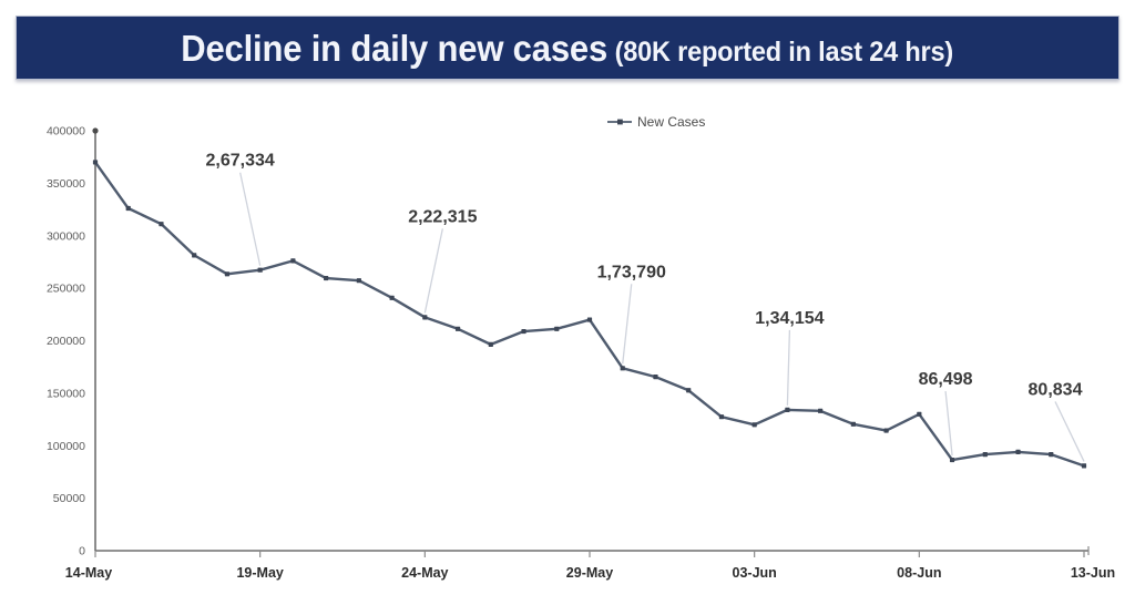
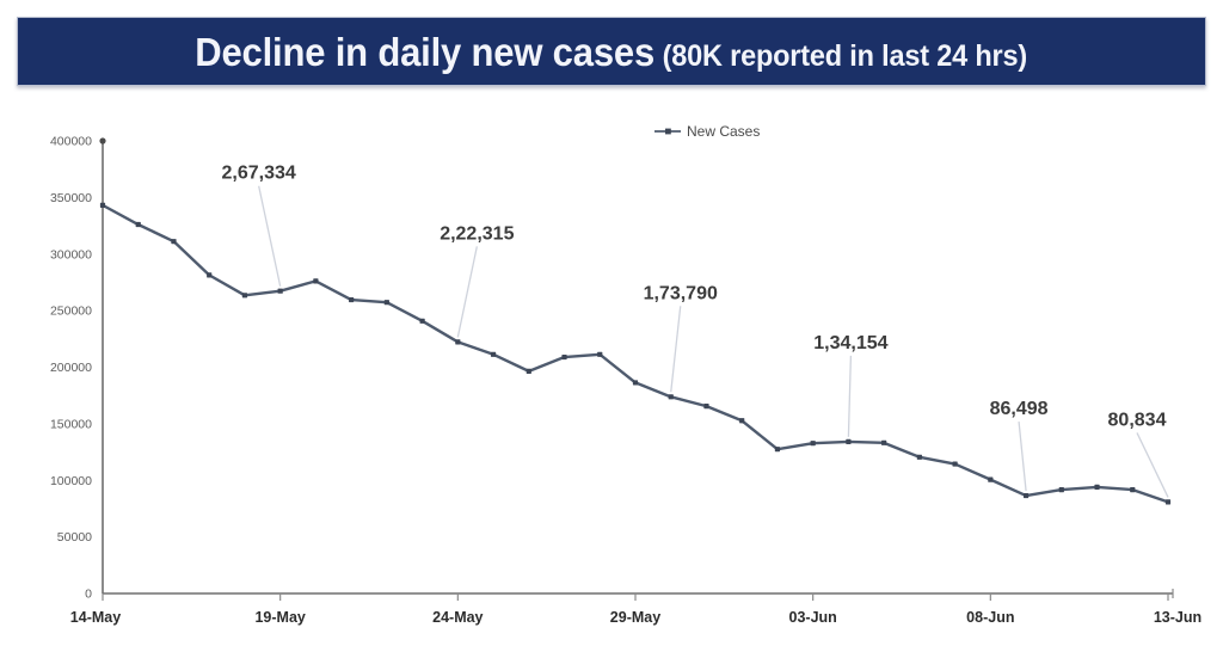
14-May: 370000 -> 340000
29-May: 220000 -> 190000
03-Jun: 120000 -> 130000
08-Jun: 130000 -> 100000
